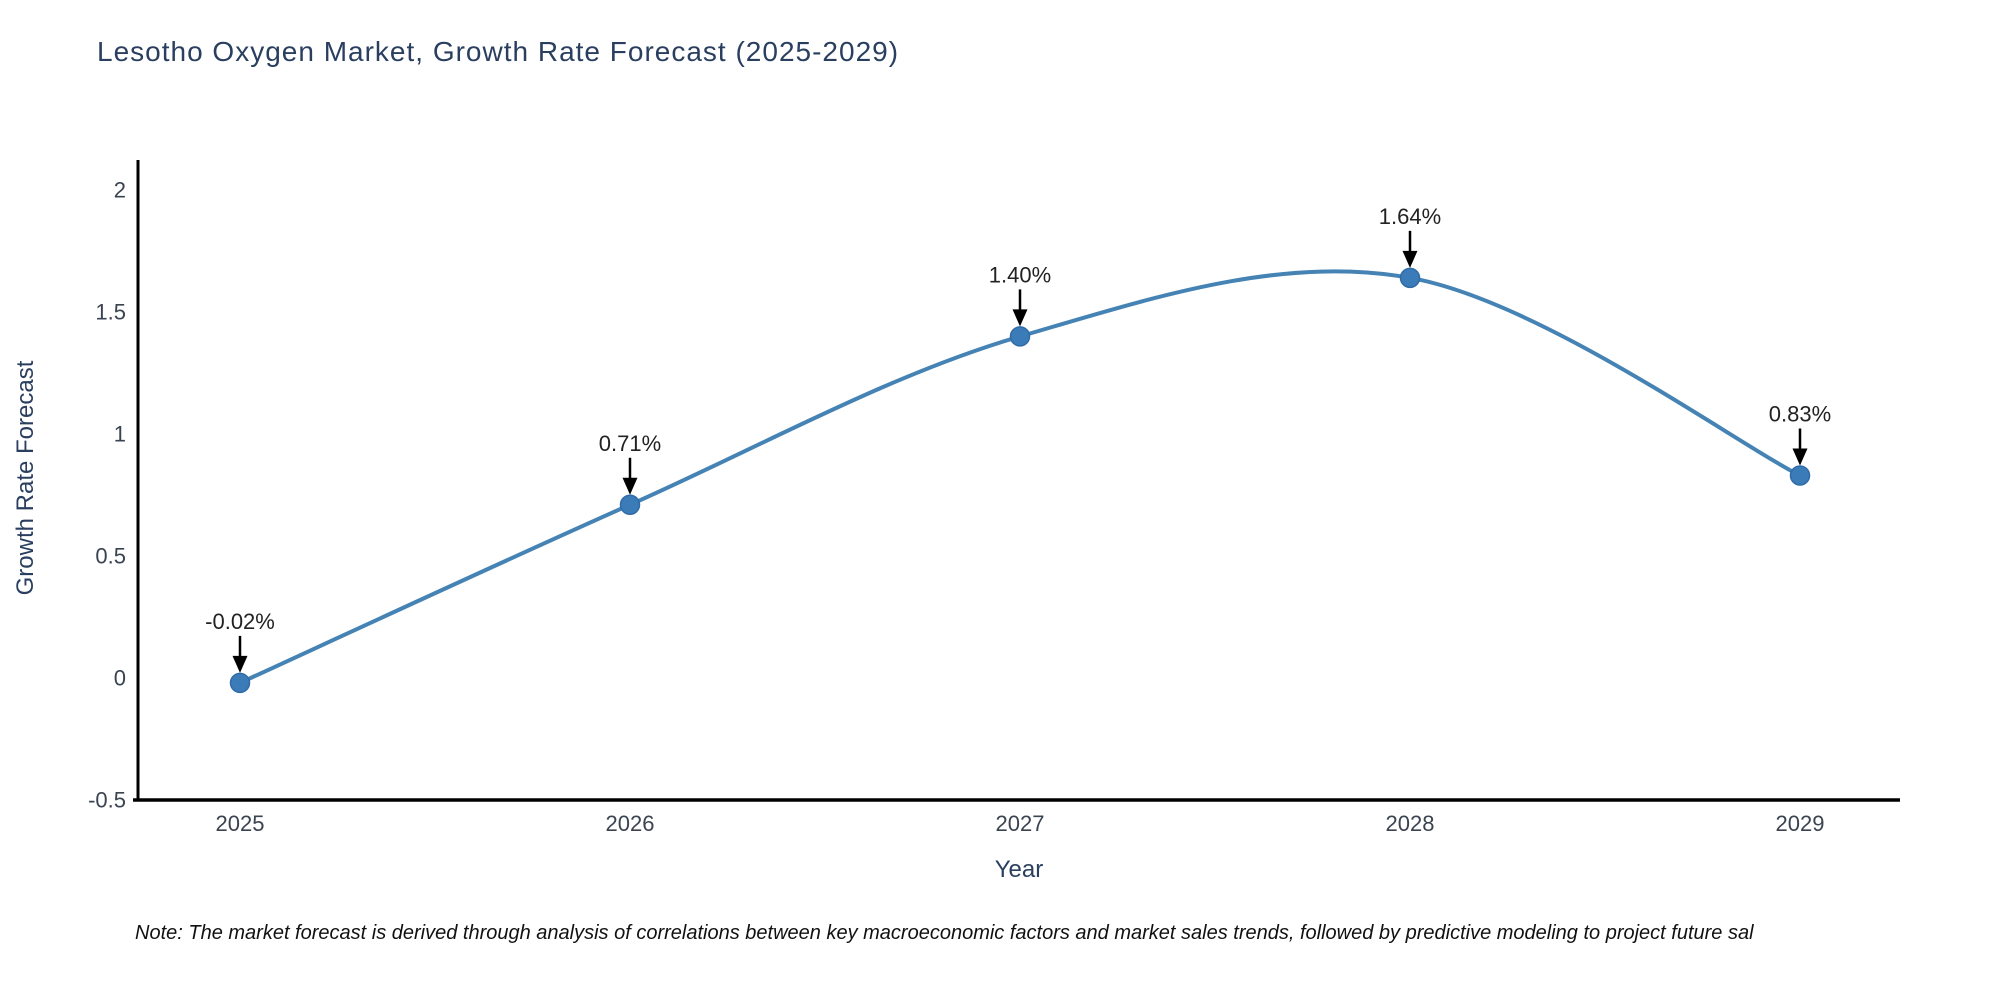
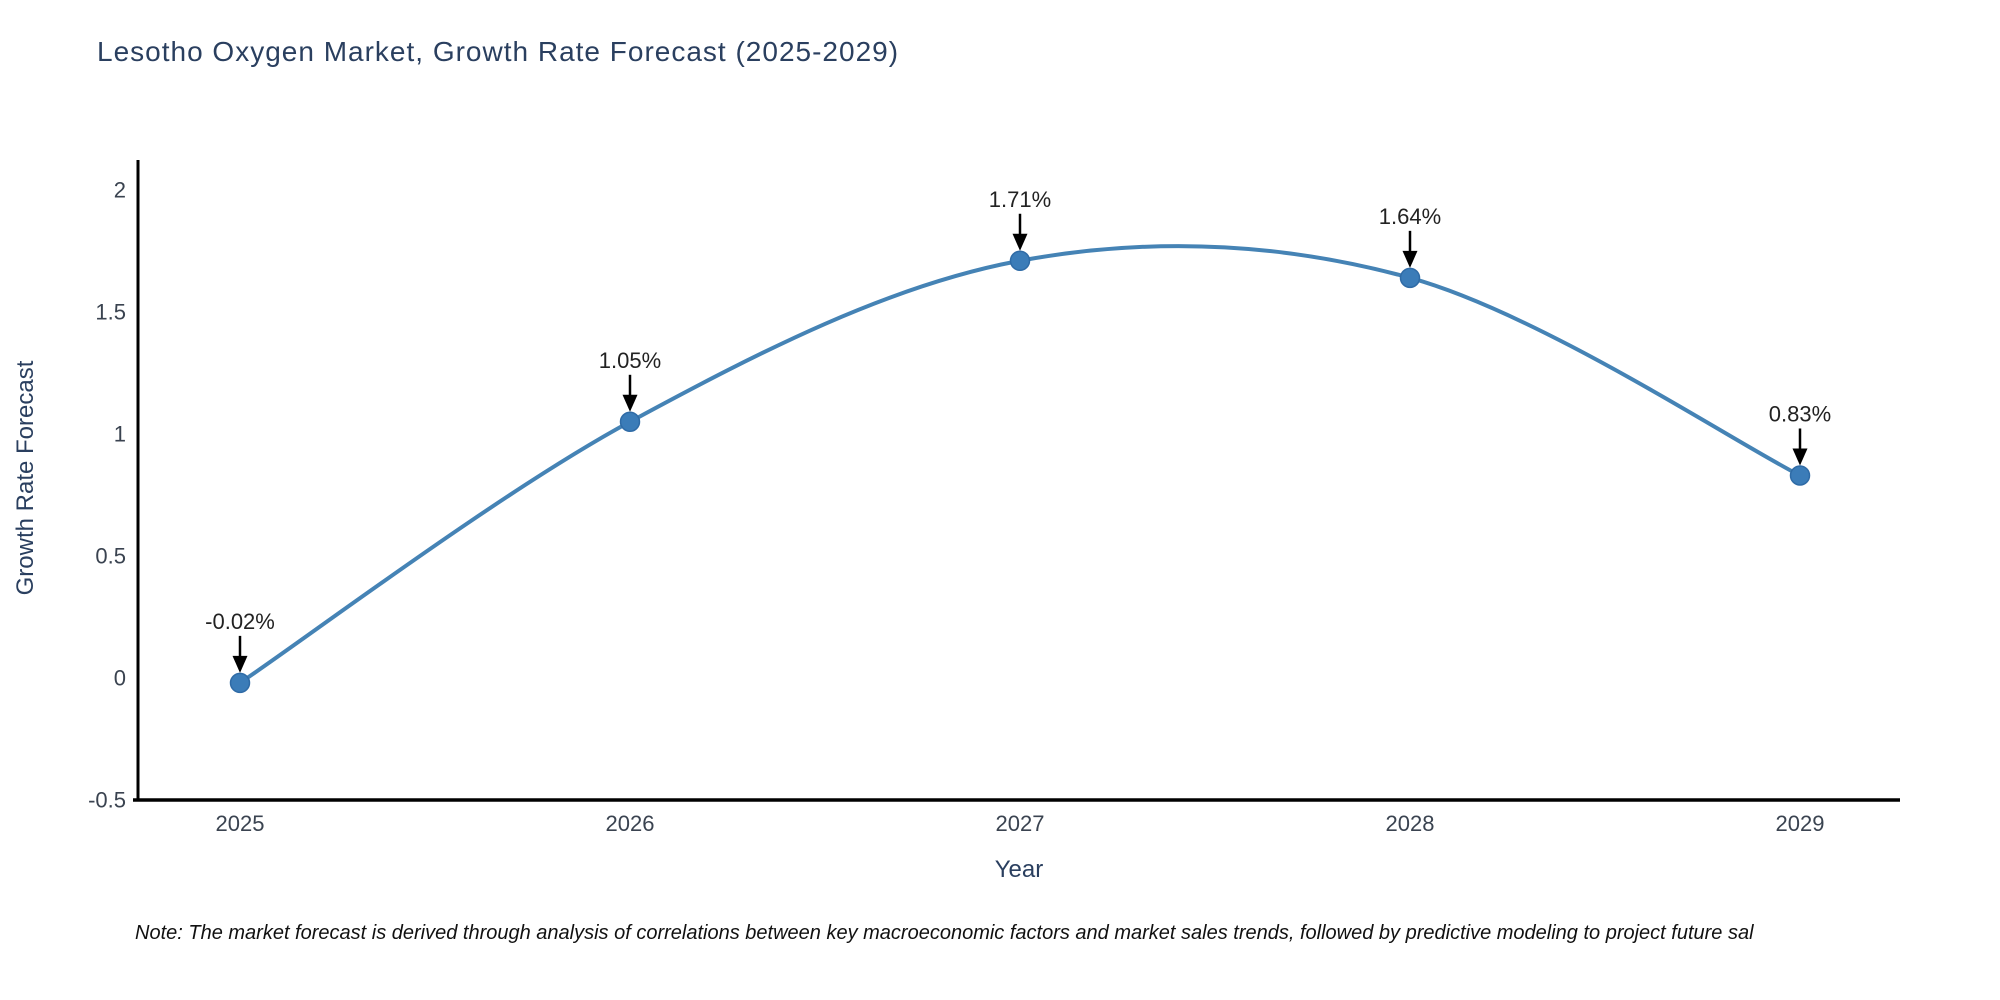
2026: 0.71% -> 1.05%
2027: 1.40% -> 1.71%
